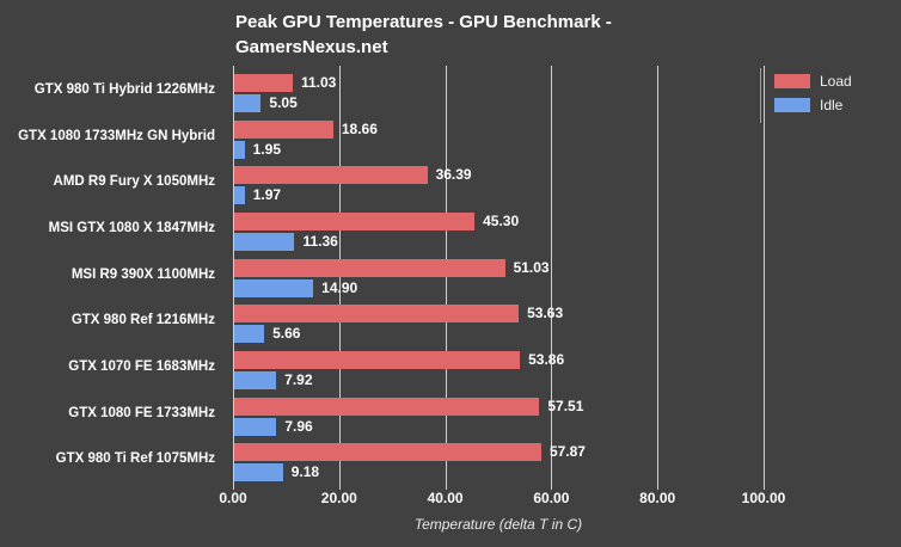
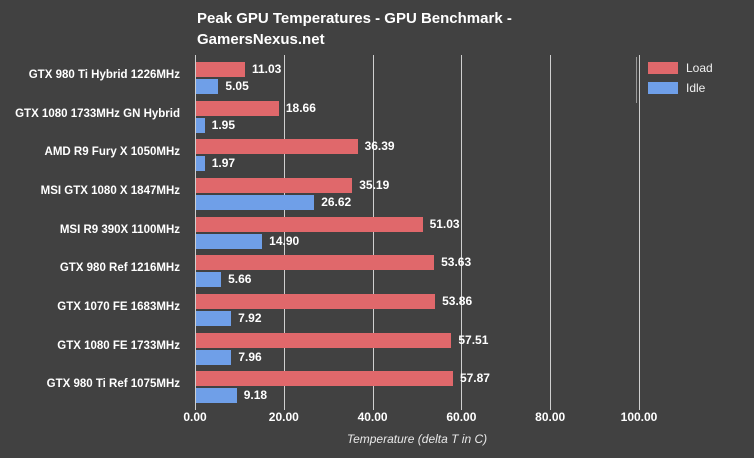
Load/MSI GTX 1080 X 1847MHz: 45.30 -> 35.19
Idle/MSI GTX 1080 X 1847MHz: 11.36 -> 26.62
